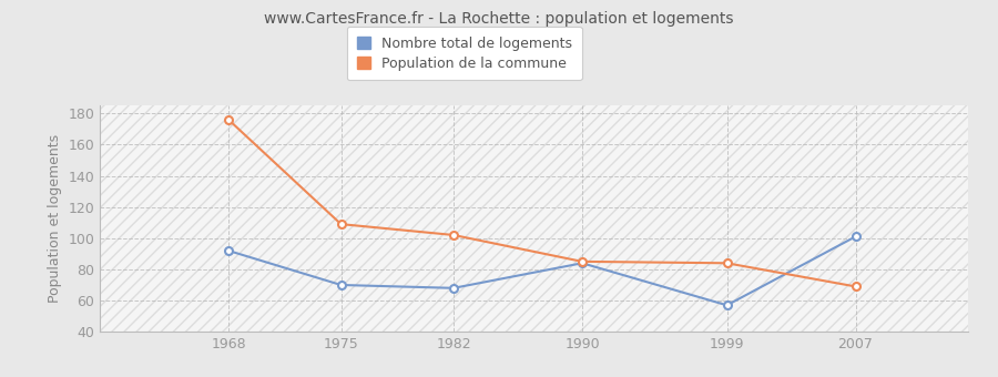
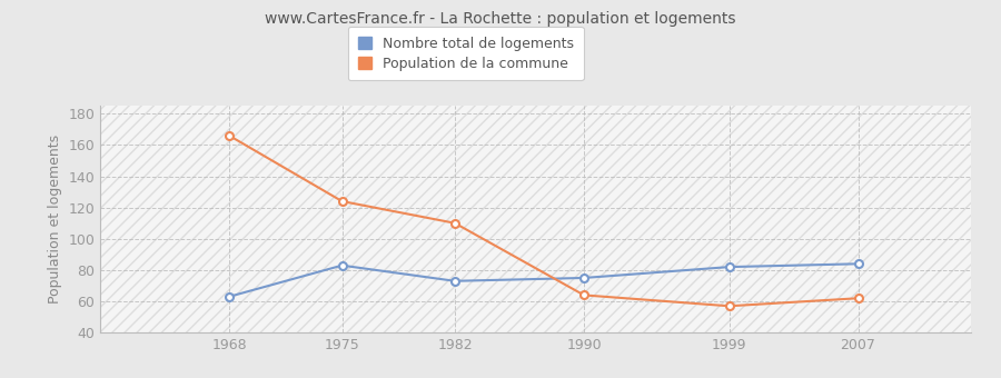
Nombre total de logements/1968: 92 -> 63
Population de la commune/1968: 176 -> 166
Nombre total de logements/1975: 70 -> 83
Population de la commune/1975: 109 -> 124
Nombre total de logements/1982: 68 -> 73
Population de la commune/1982: 102 -> 110
Nombre total de logements/1990: 84 -> 75
Population de la commune/1990: 85 -> 64
Nombre total de logements/1999: 57 -> 82
Population de la commune/1999: 84 -> 57
Nombre total de logements/2007: 101 -> 84
Population de la commune/2007: 69 -> 62
